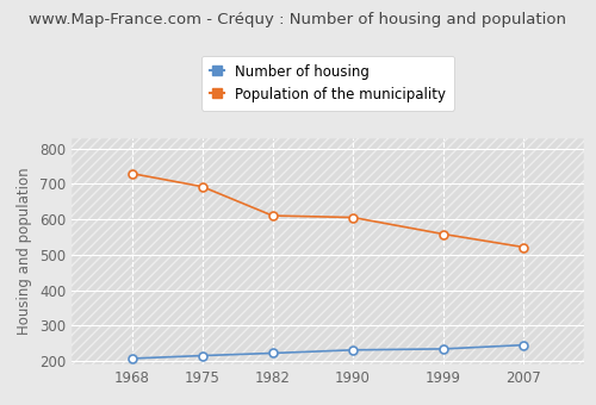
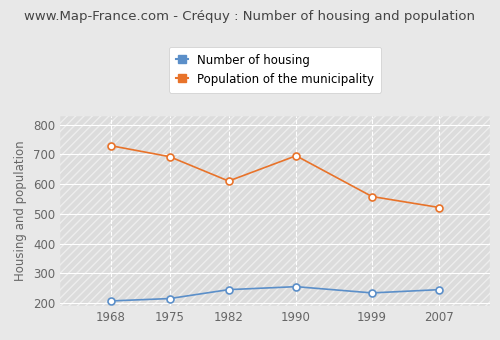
Number of housing/1982: 222 -> 245
Number of housing/1990: 231 -> 255
Population of the municipality/1990: 605 -> 695
